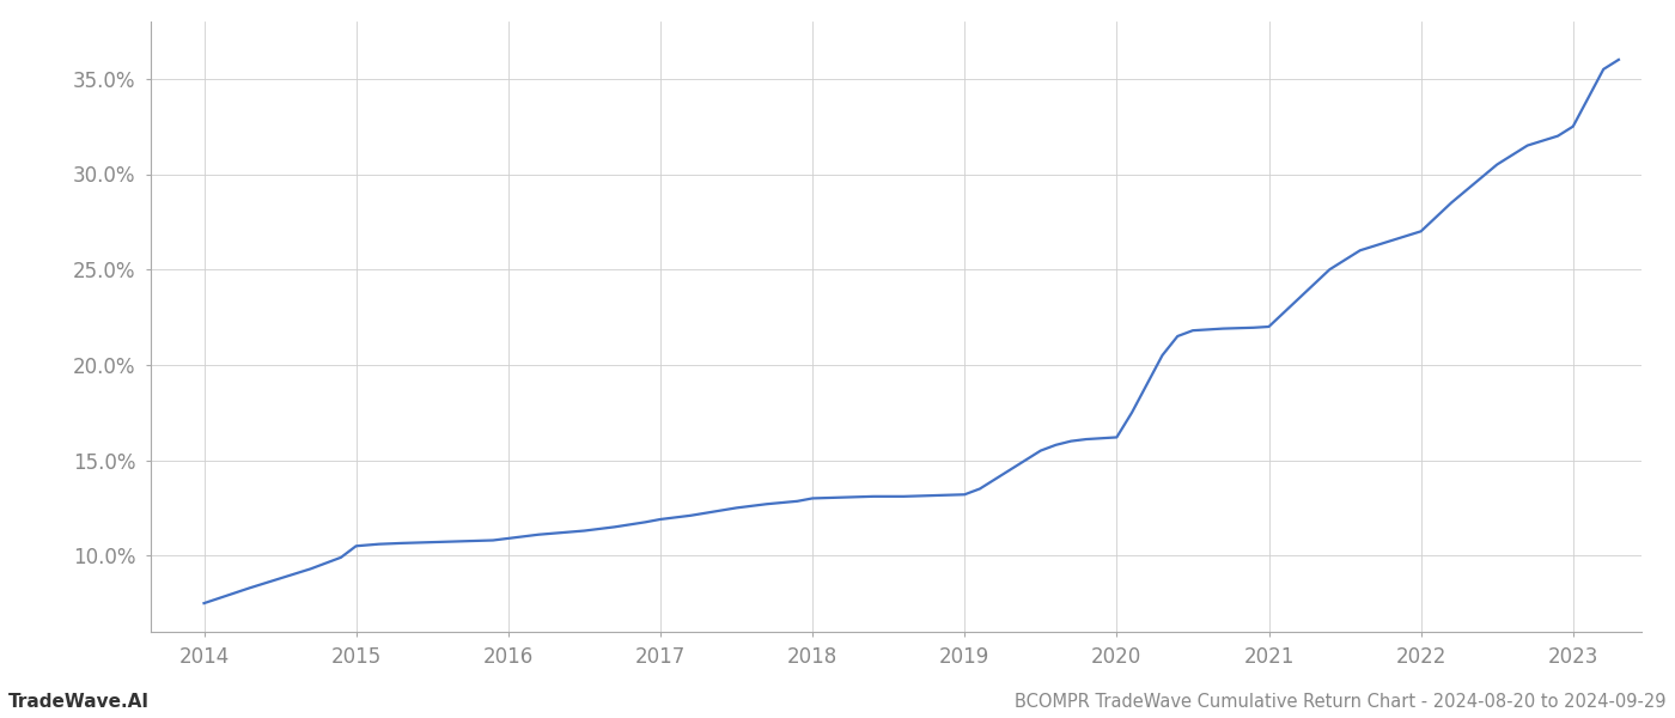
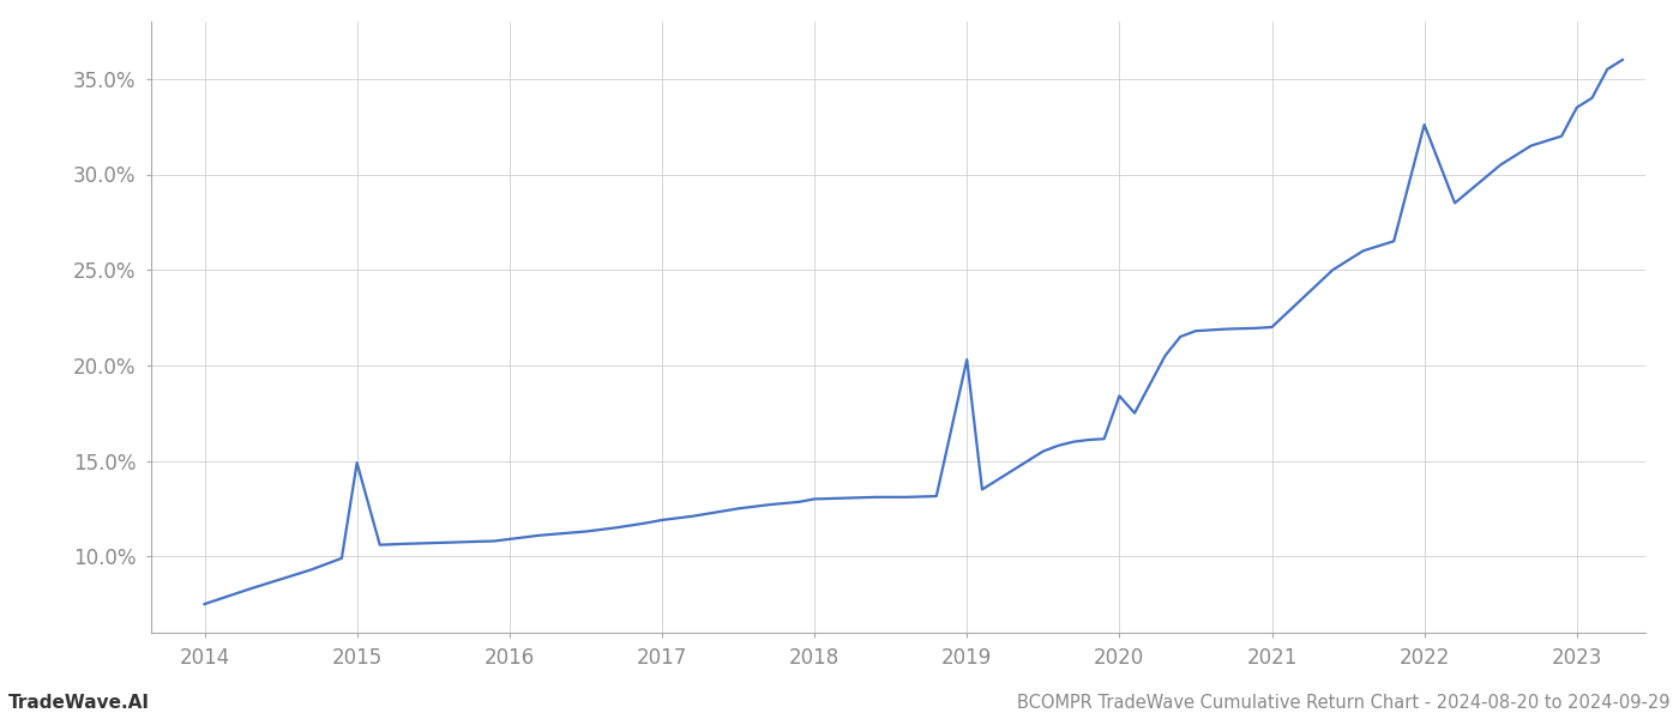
2015: 10.5% -> 14.9%
2019: 13.2% -> 20.3%
2020: 16.2% -> 18.4%
2022: 27.0% -> 32.6%
2023: 32.5% -> 33.5%
